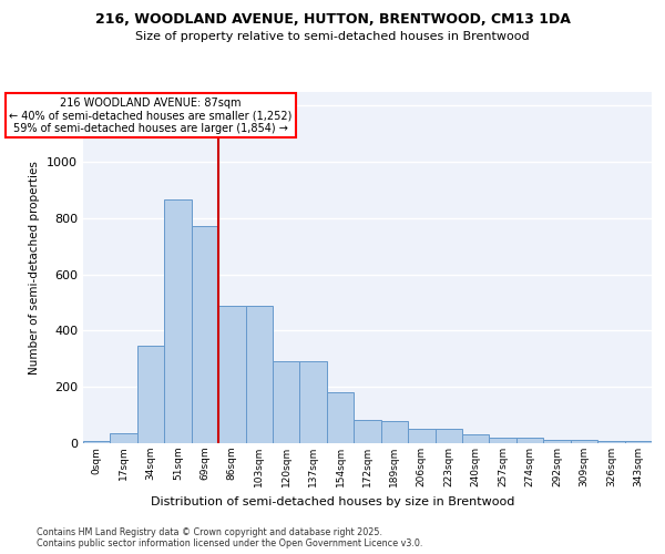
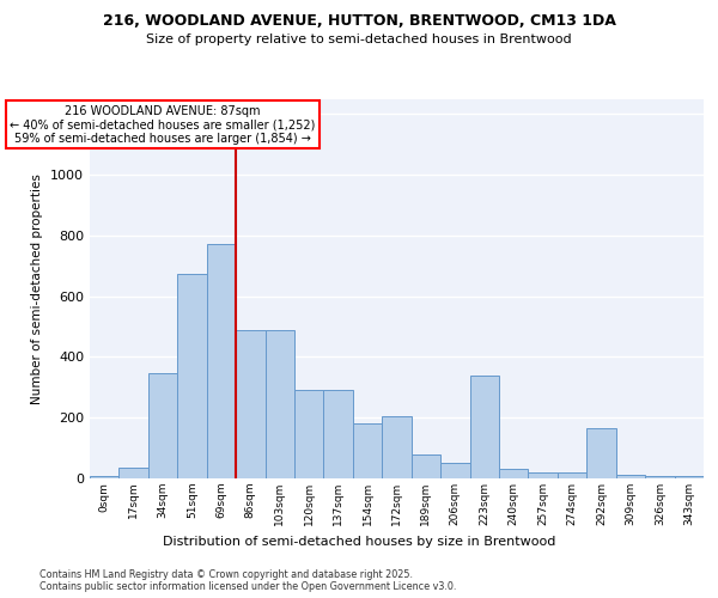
51sqm: 865 -> 675
172sqm: 83 -> 205
223sqm: 50 -> 340
292sqm: 13 -> 165
